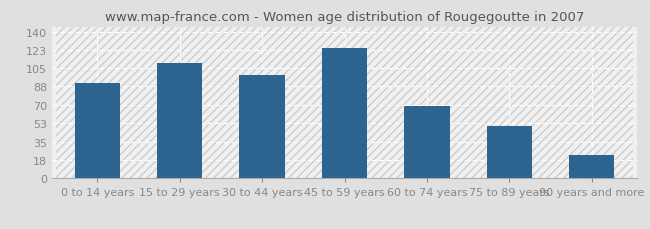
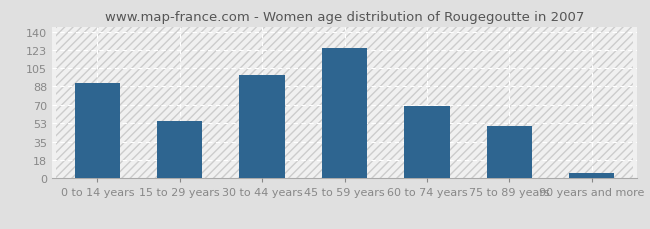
15 to 29 years: 110 -> 55
90 years and more: 22 -> 5
